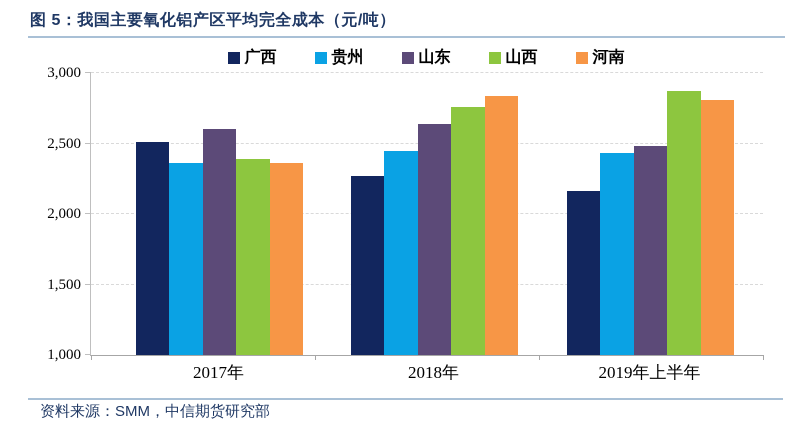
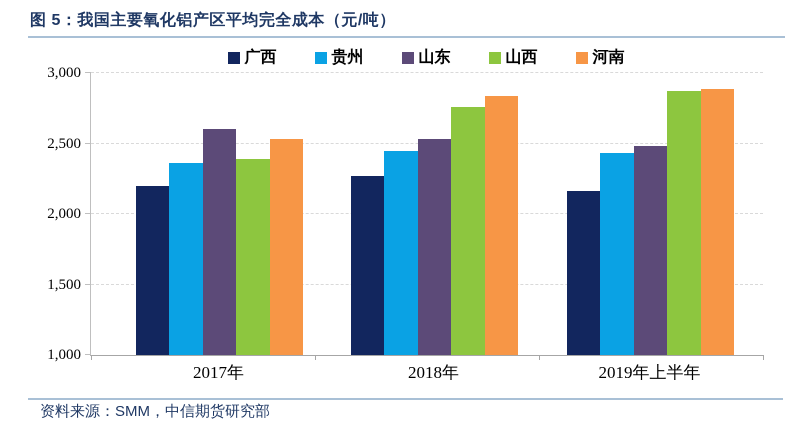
广西/2017年: 2510 -> 2200
河南/2017年: 2360 -> 2530
山东/2018年: 2640 -> 2530
河南/2019年上半年: 2810 -> 2890
